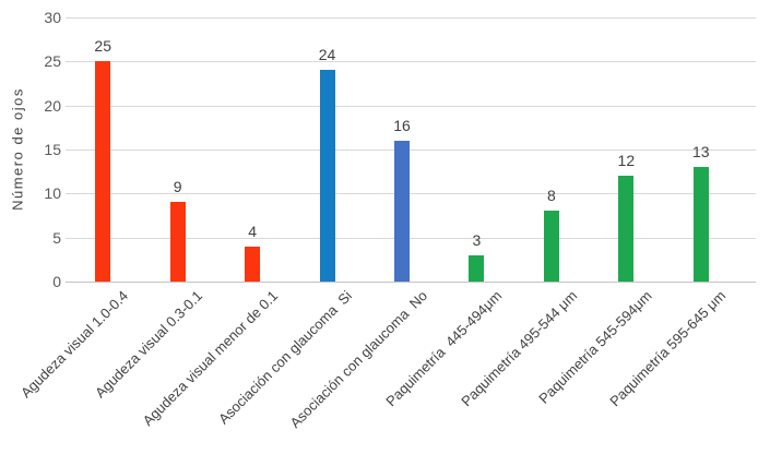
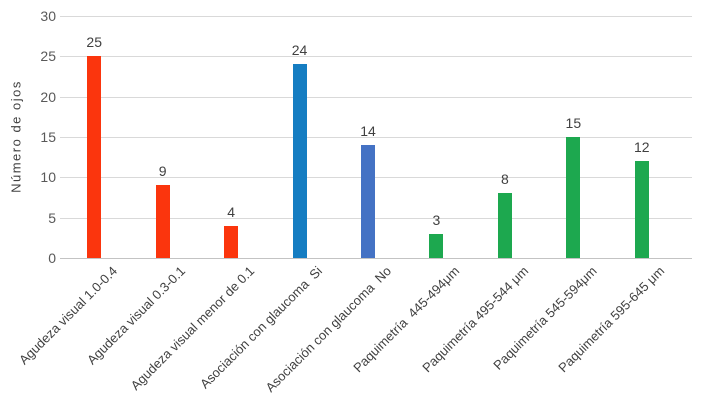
Asociación con glaucoma No: 16 -> 14
Paquimetría 545-594μm: 12 -> 15
Paquimetría 595-645 μm: 13 -> 12
